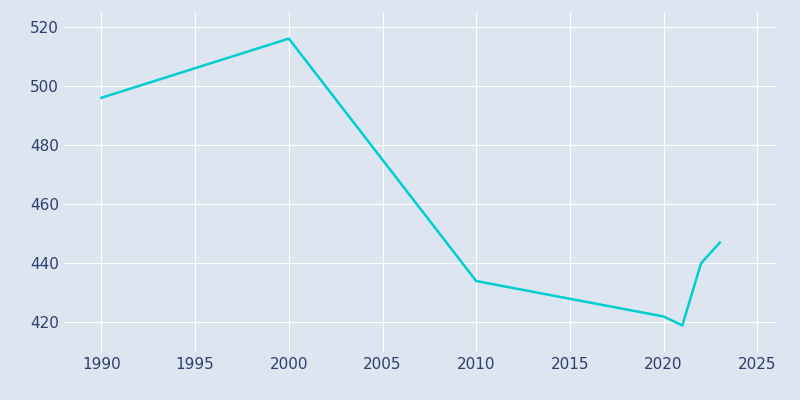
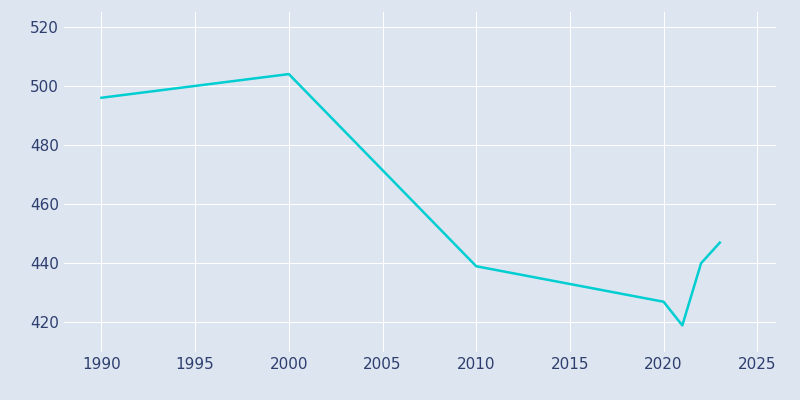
2000: 516 -> 504
2010: 434 -> 439
2020: 422 -> 427
